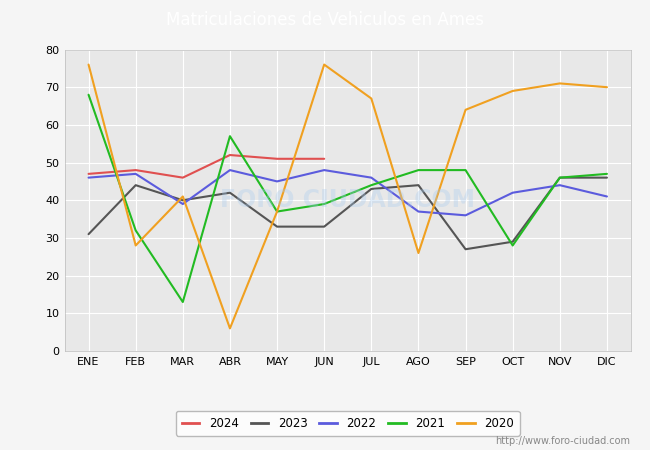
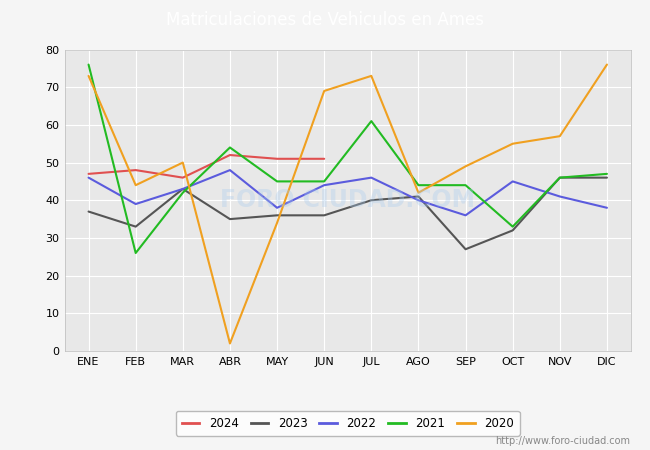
2023/ENE: 31 -> 37
2021/ENE: 68 -> 76
2020/ENE: 76 -> 73
2023/FEB: 44 -> 33
2022/FEB: 47 -> 39
2021/FEB: 32 -> 26
2020/FEB: 28 -> 44
2023/MAR: 40 -> 43
2022/MAR: 39 -> 43
2021/MAR: 13 -> 42
2020/MAR: 41 -> 50
2023/ABR: 42 -> 35
2021/ABR: 57 -> 54
2020/ABR: 6 -> 2
2023/MAY: 33 -> 36
2022/MAY: 45 -> 38
2021/MAY: 37 -> 45
2020/MAY: 37 -> 34
2023/JUN: 33 -> 36
2022/JUN: 48 -> 44
2021/JUN: 39 -> 45
2020/JUN: 76 -> 69
2023/JUL: 43 -> 40
2021/JUL: 44 -> 61
2020/JUL: 67 -> 73
2023/AGO: 44 -> 41
2022/AGO: 37 -> 40
2021/AGO: 48 -> 44
2020/AGO: 26 -> 42
2021/SEP: 48 -> 44
2020/SEP: 64 -> 49
2023/OCT: 29 -> 32
2022/OCT: 42 -> 45
2021/OCT: 28 -> 33
2020/OCT: 69 -> 55
2022/NOV: 44 -> 41
2020/NOV: 71 -> 57
2022/DIC: 41 -> 38
2020/DIC: 70 -> 76
